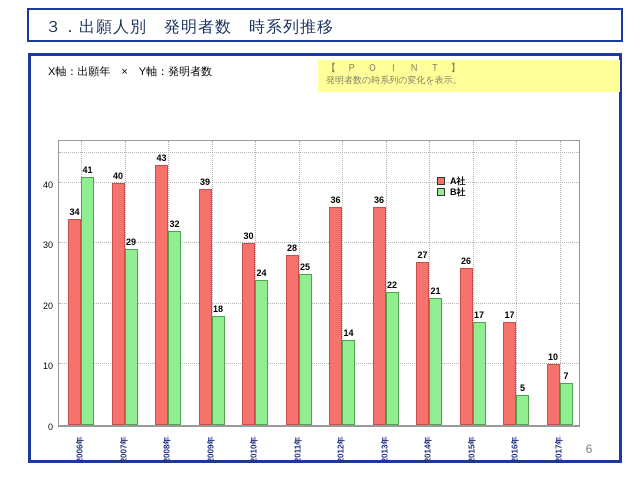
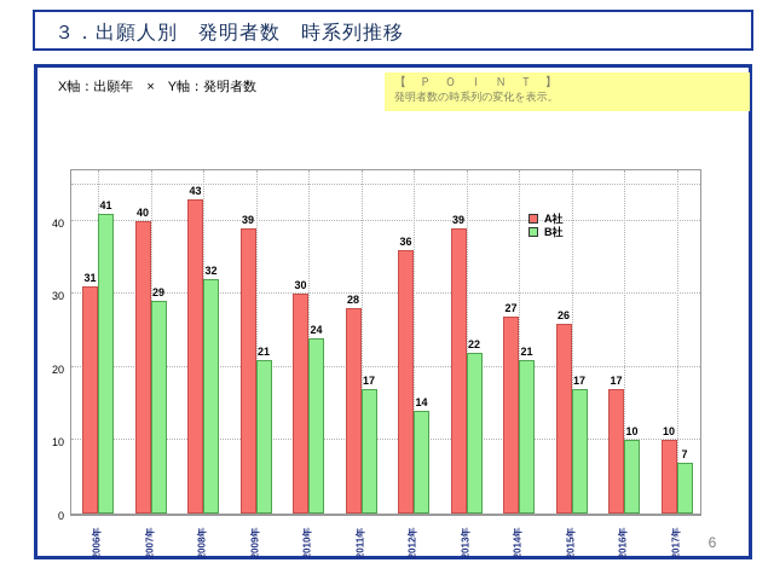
A社/2006年: 34 -> 31
B社/2009年: 18 -> 21
B社/2011年: 25 -> 17
A社/2013年: 36 -> 39
B社/2016年: 5 -> 10
